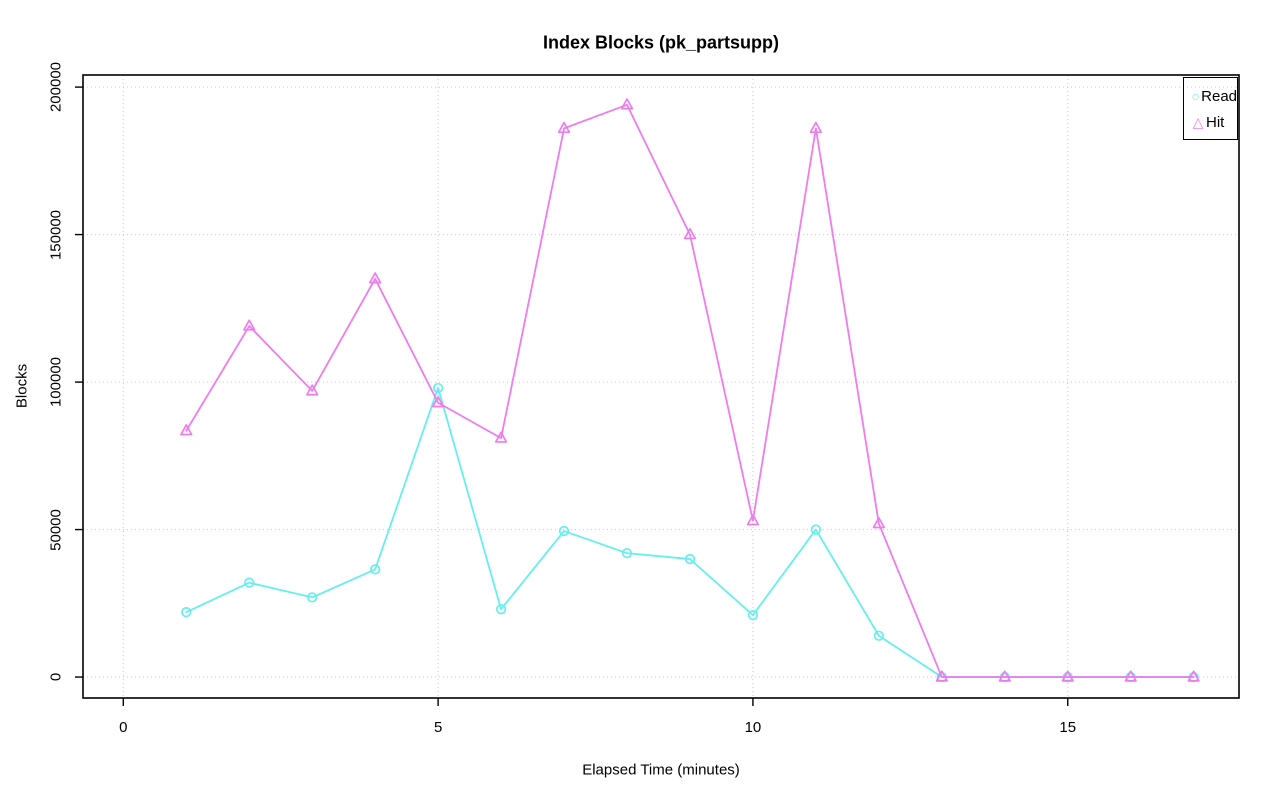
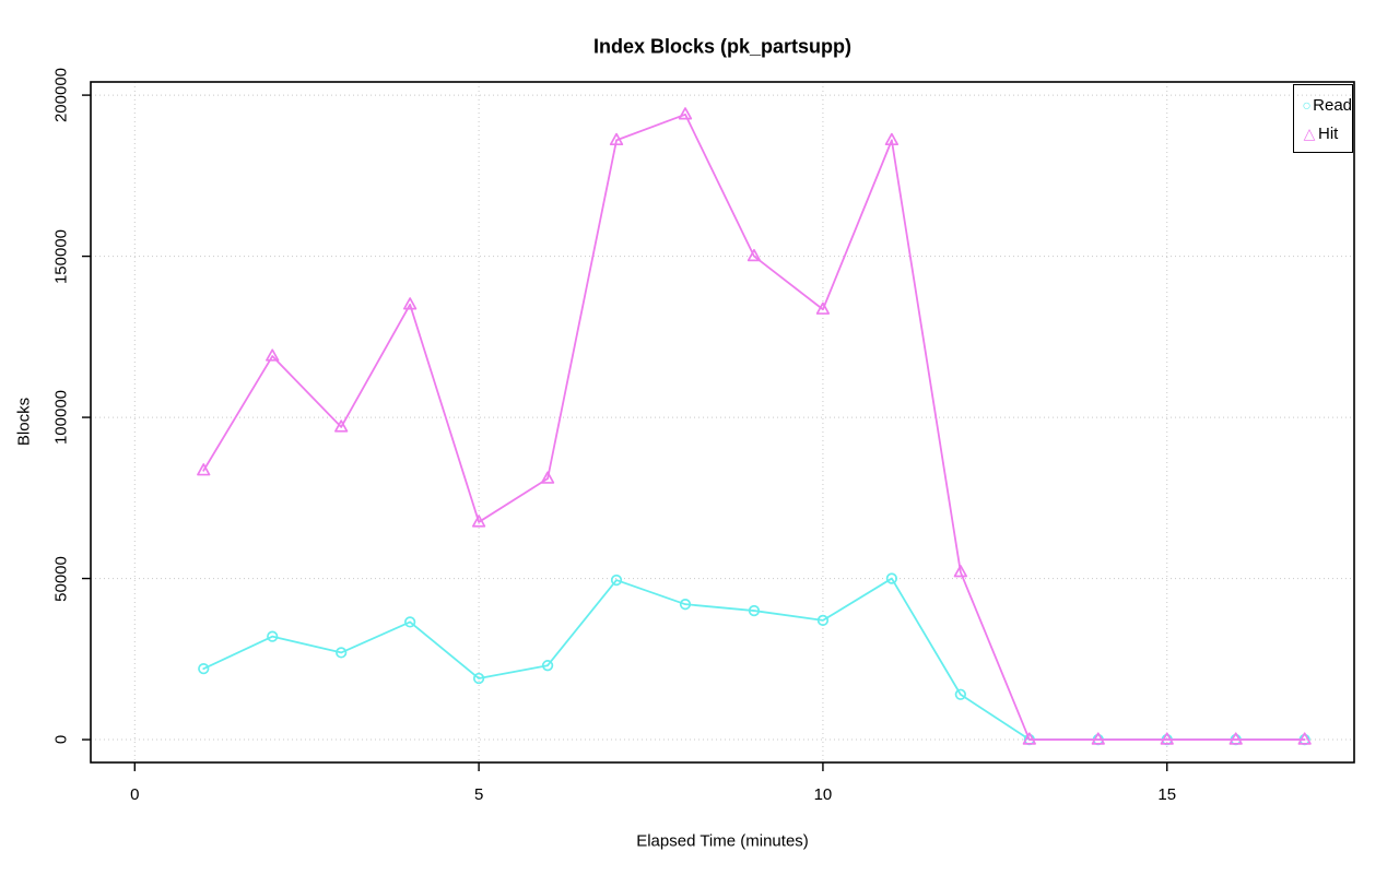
Read/5: 98000 -> 19000
Hit/5: 93000 -> 68000
Read/10: 21000 -> 37000
Hit/10: 53000 -> 134000
